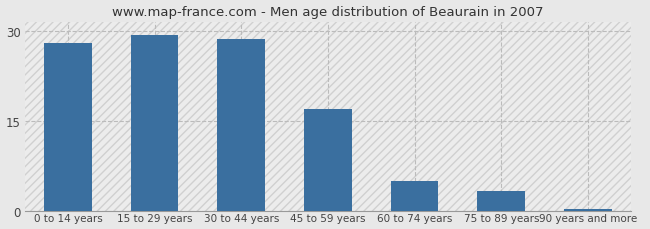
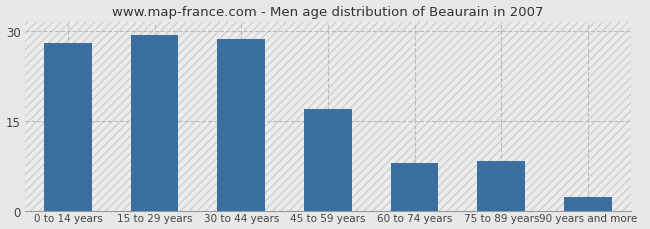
60 to 74 years: 5.0 -> 8.0
75 to 89 years: 3.2 -> 8.2
90 years and more: 0.2 -> 2.2
